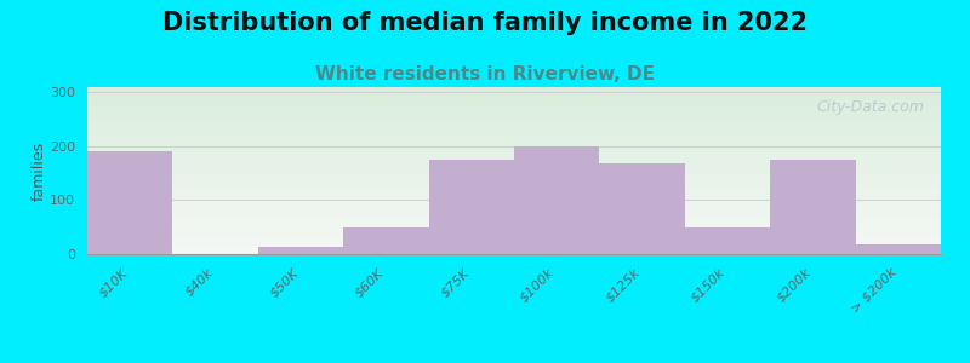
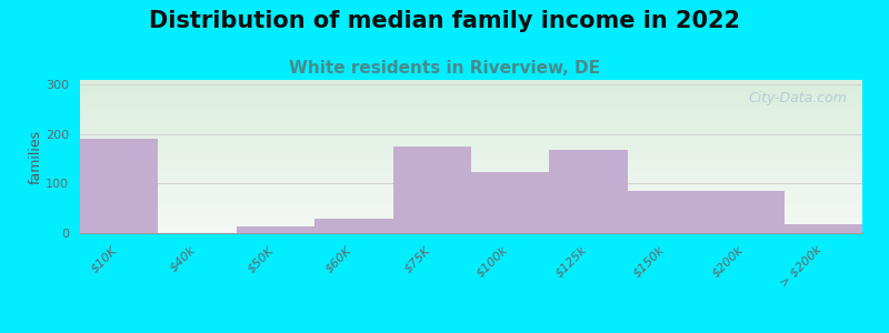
$60K: 50 -> 30
$100k: 200 -> 123
$150k: 50 -> 85
$200k: 175 -> 85
